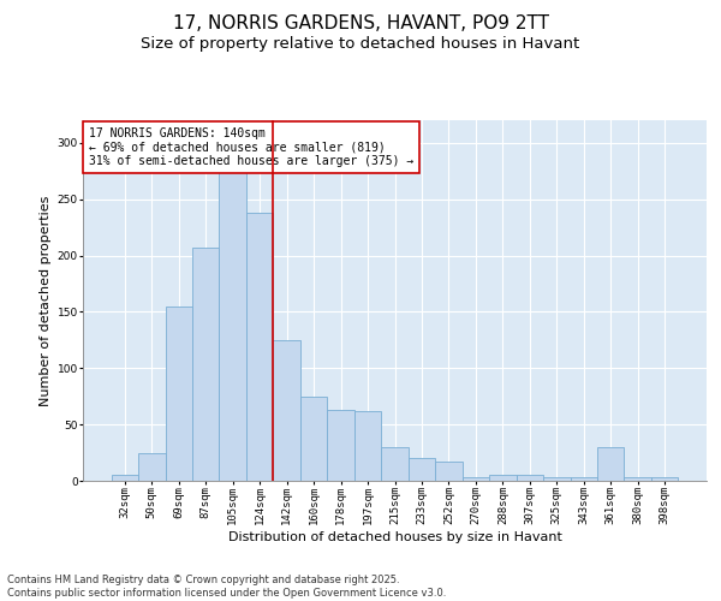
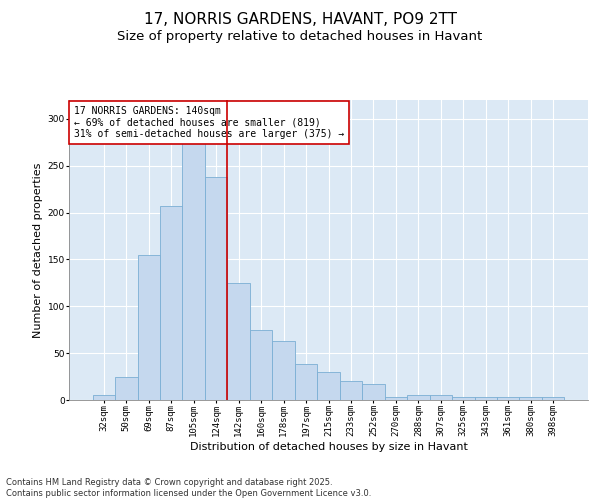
197sqm: 62 -> 38
361sqm: 30 -> 3
